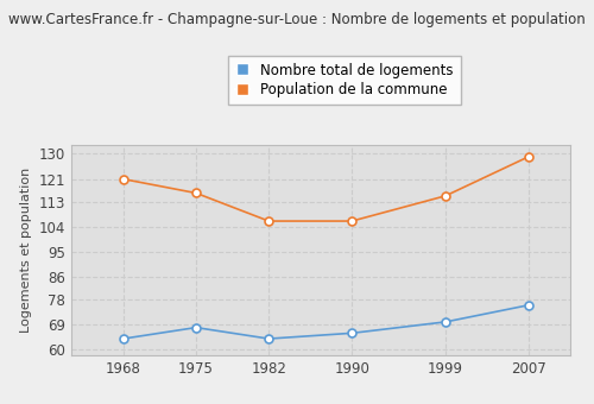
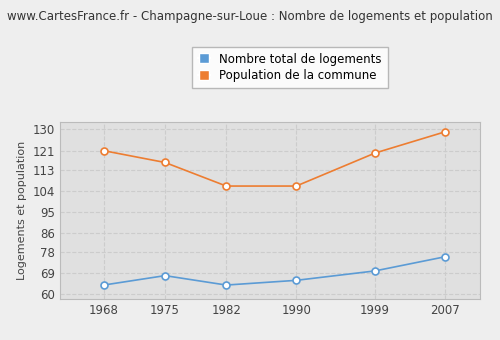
Population de la commune/1999: 115 -> 120
